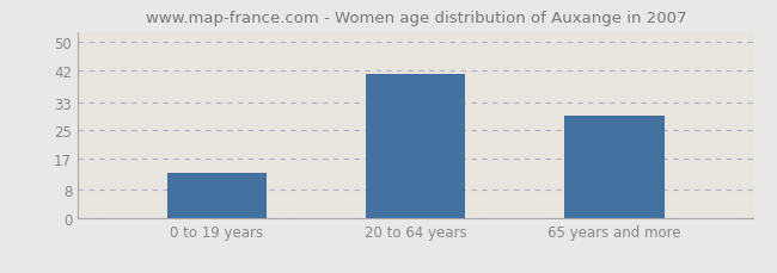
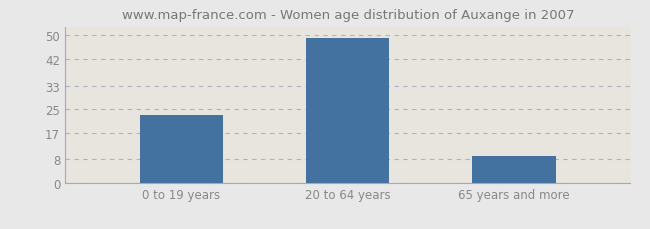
0 to 19 years: 13 -> 23
20 to 64 years: 41 -> 49
65 years and more: 29 -> 9
